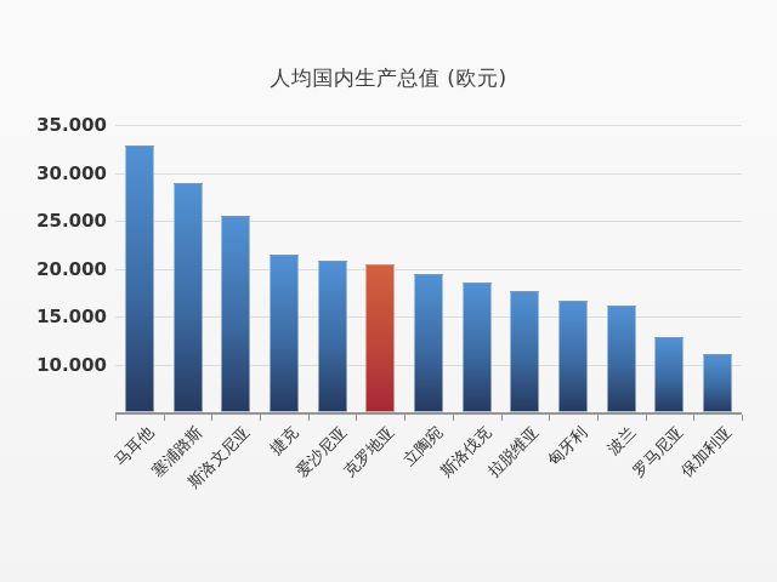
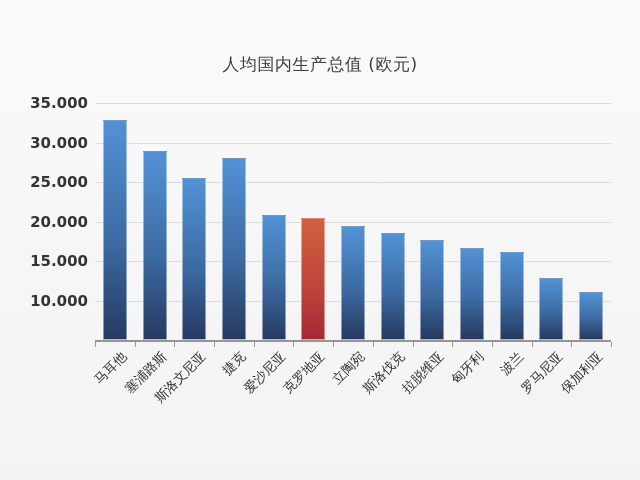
捷克: 21000 -> 28000
